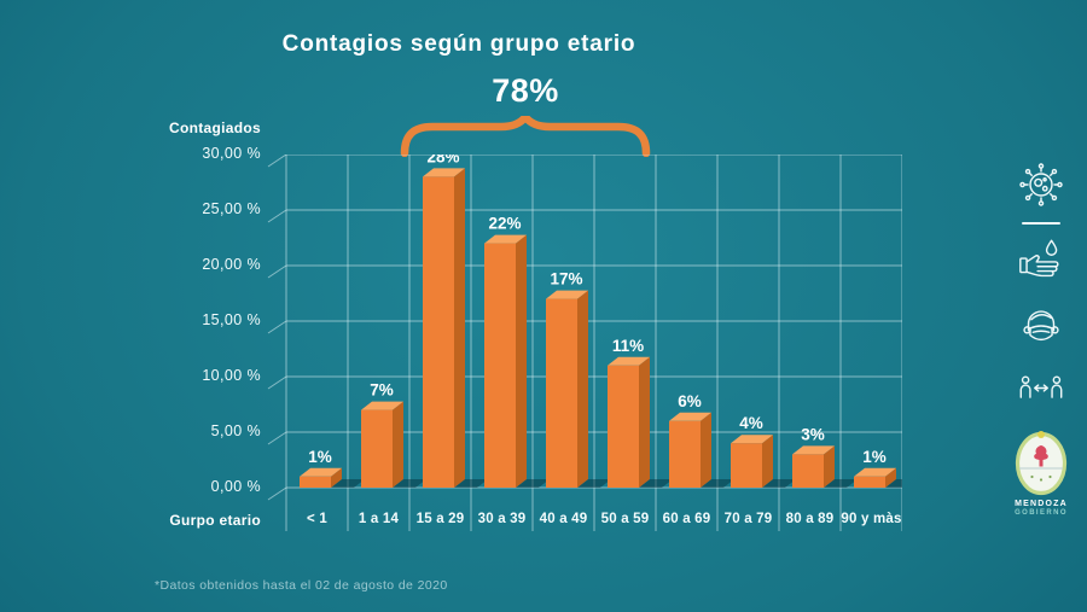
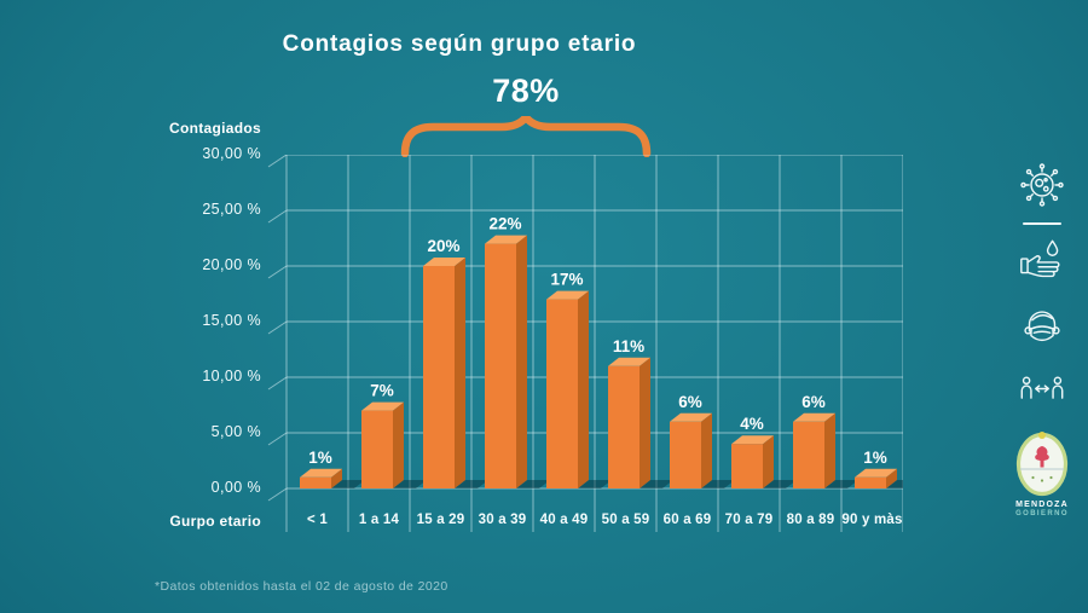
15 a 29: 28% -> 20%
80 a 89: 3% -> 6%
